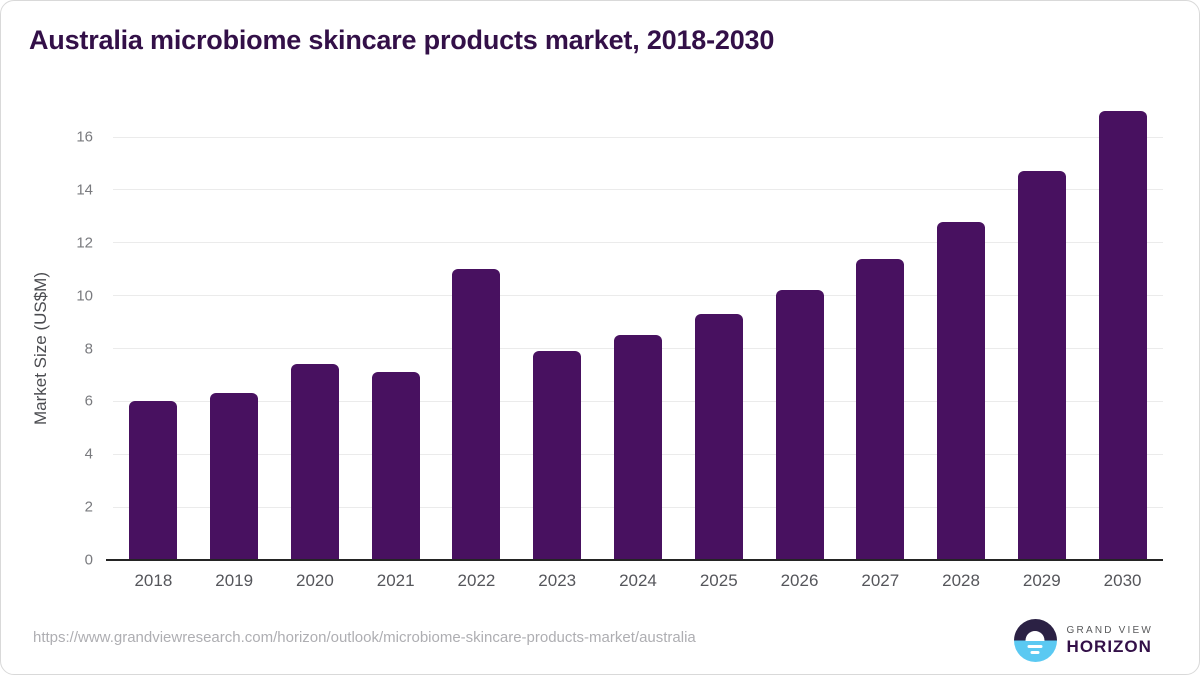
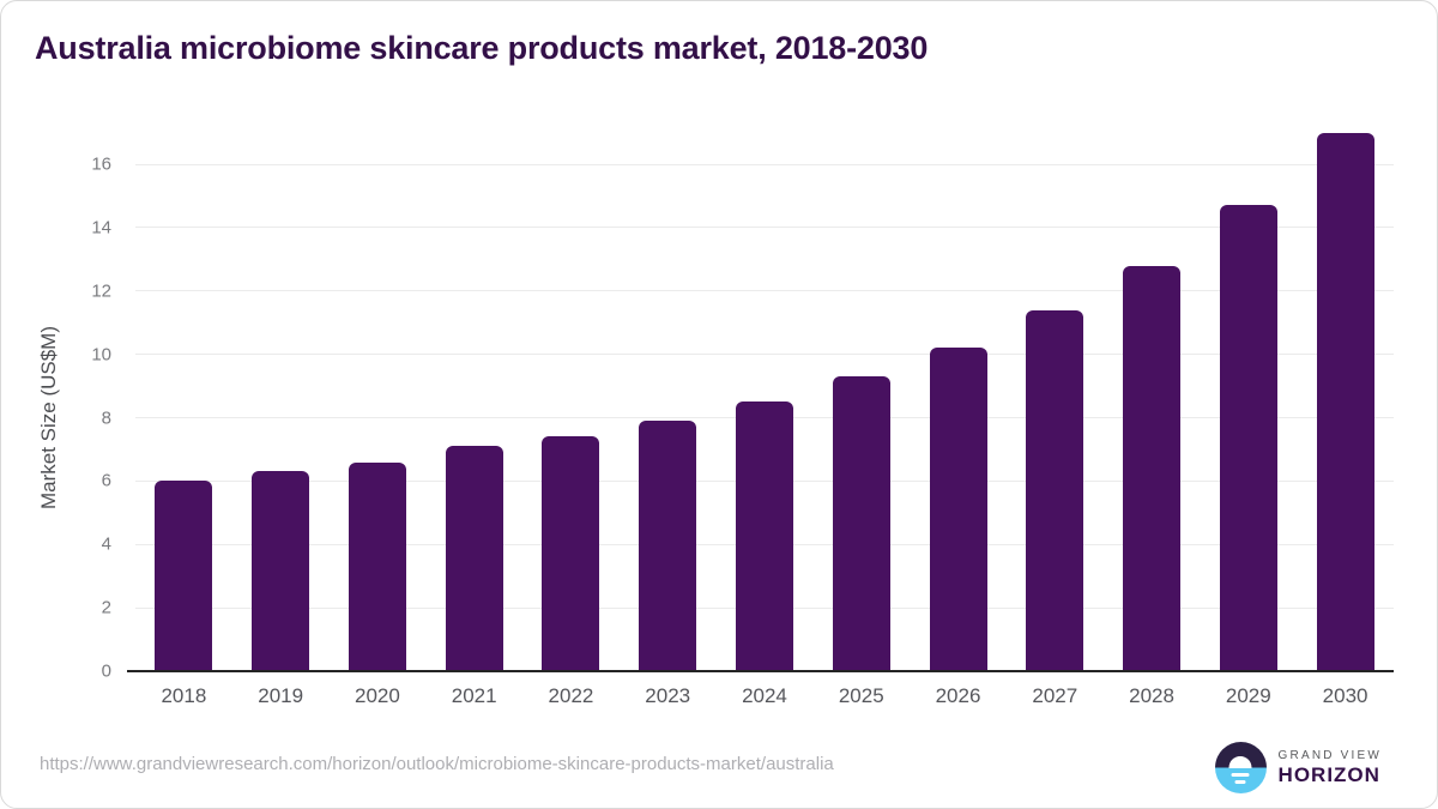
2020: 7.4 -> 6.6
2022: 11.0 -> 7.4
